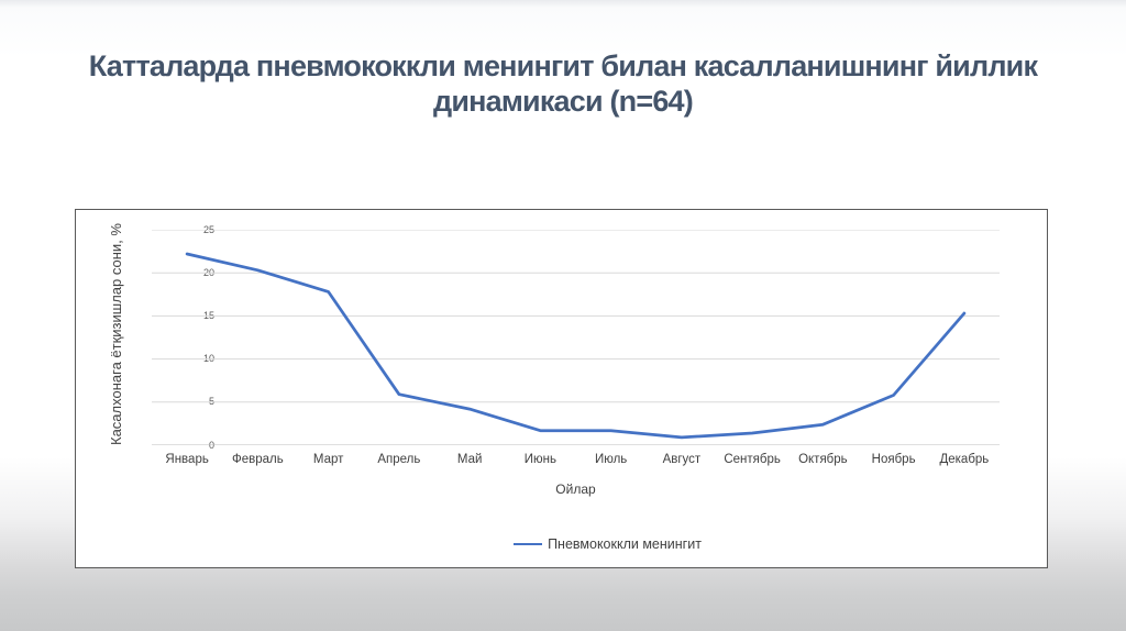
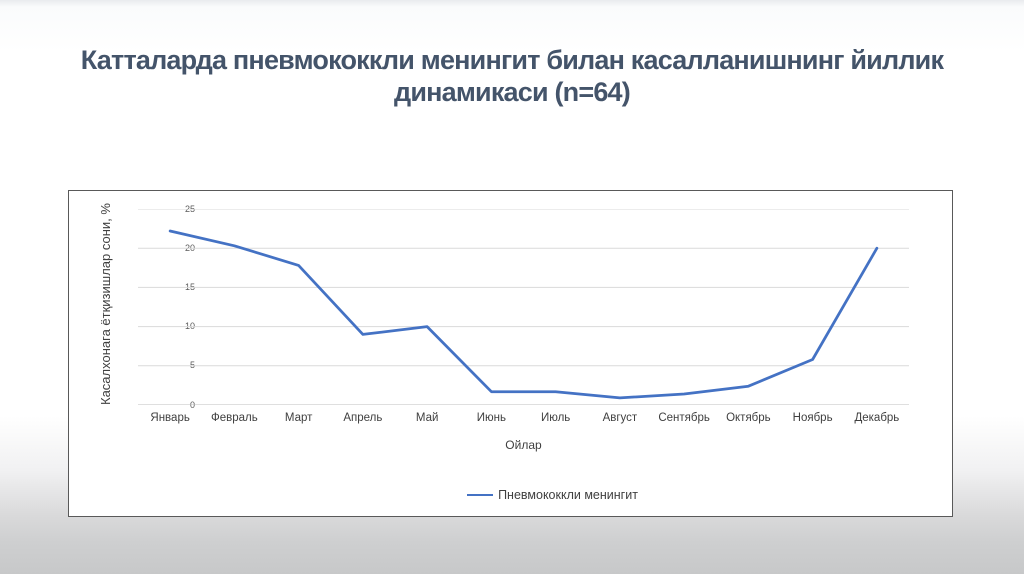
Апрель: 6 -> 9
Май: 4 -> 10
Декабрь: 15 -> 20
